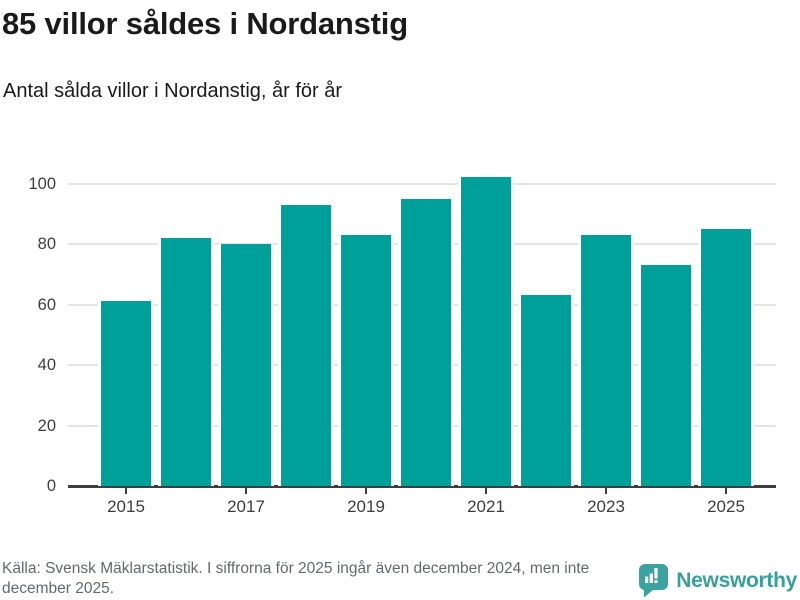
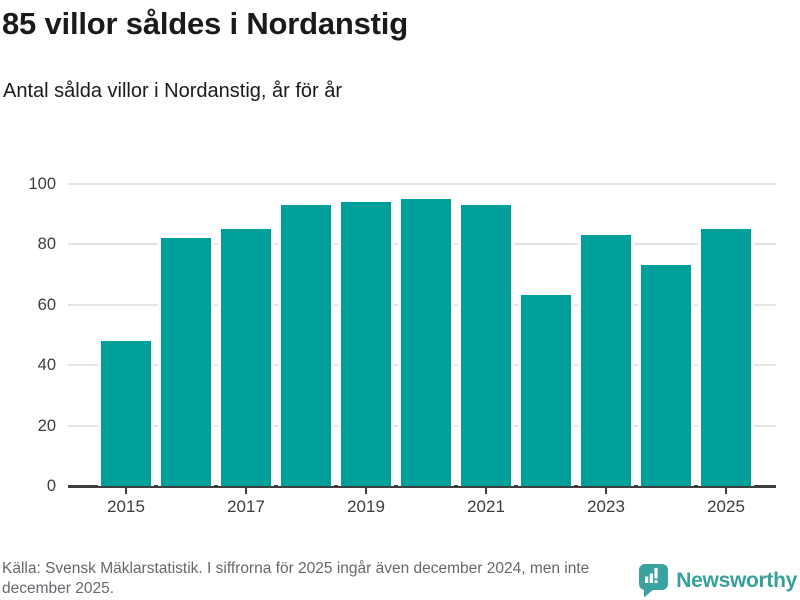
2015: 61 -> 48
2017: 80 -> 85
2019: 83 -> 94
2021: 102 -> 93
